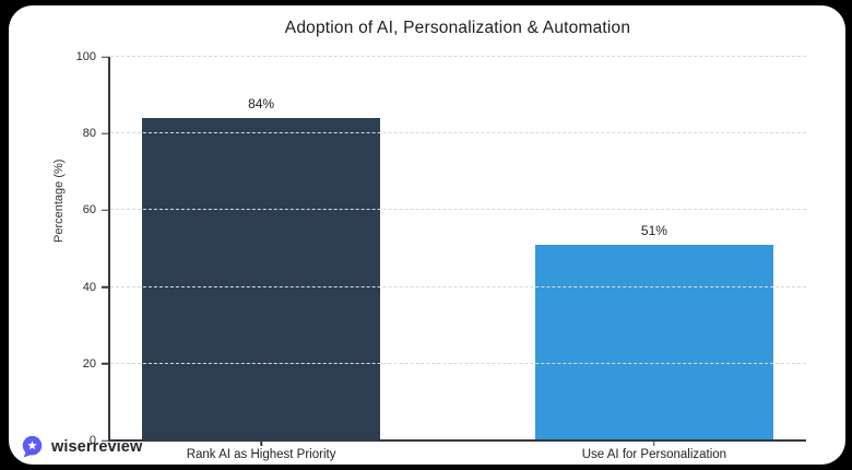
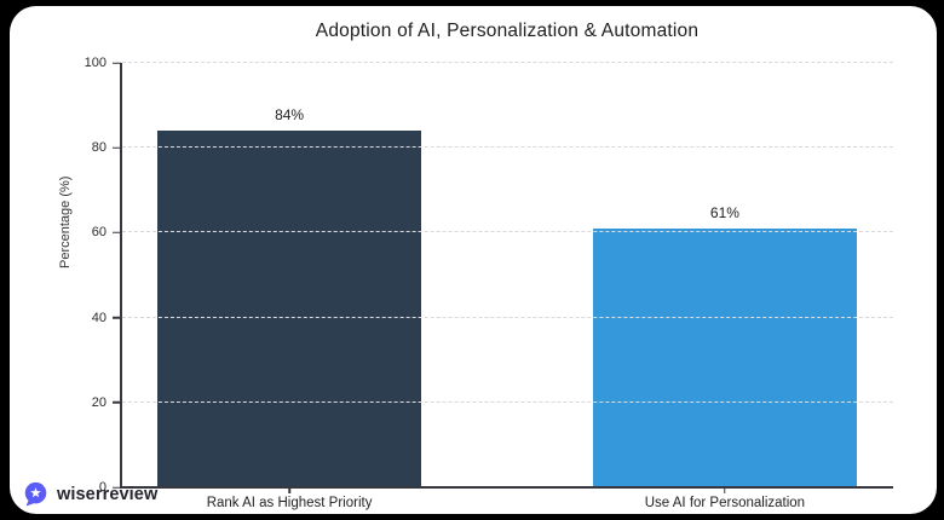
Use AI for Personalization: 51% -> 61%
